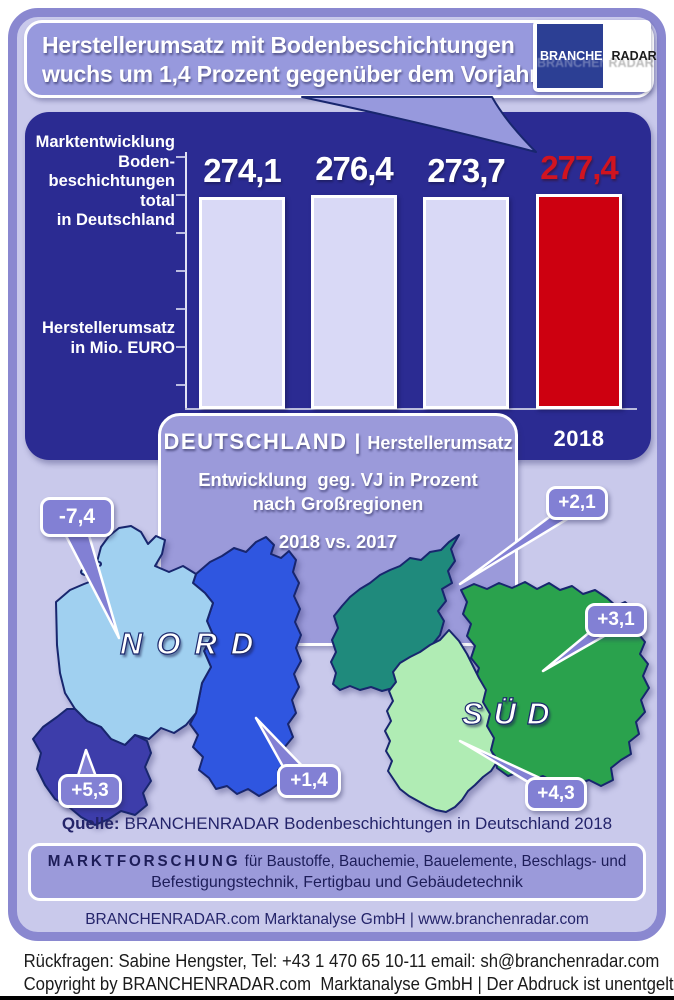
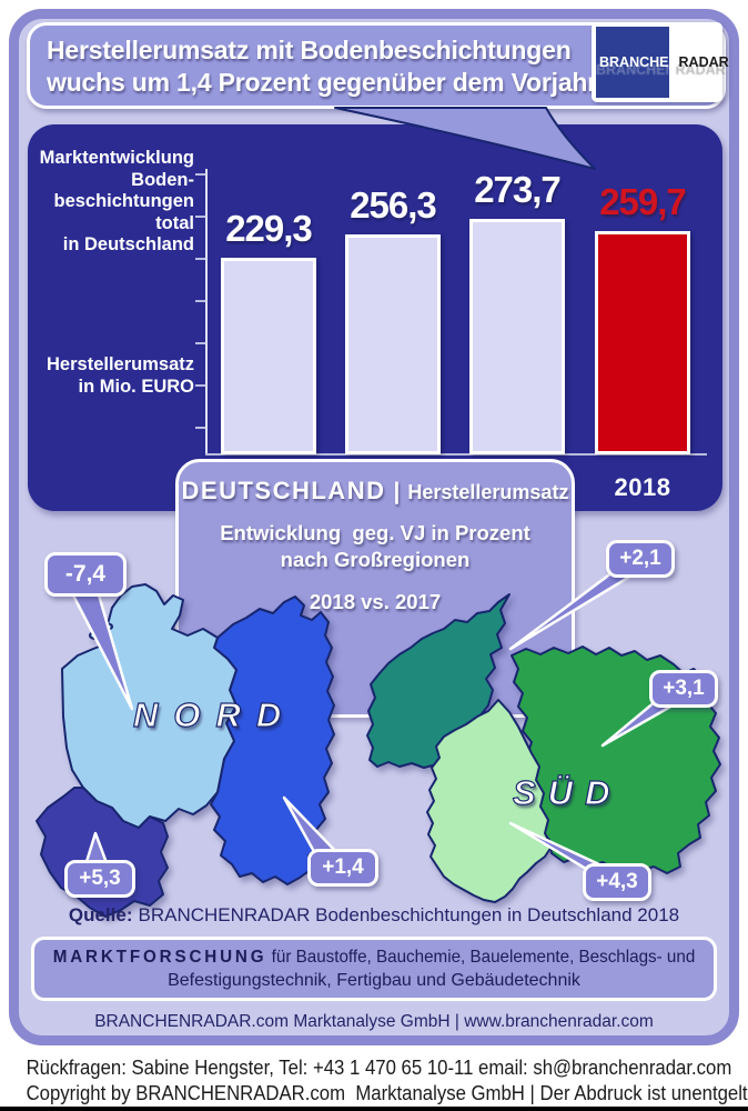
2015: 274,1 -> 229,3
2016: 276,4 -> 256,3
2018: 277,4 -> 259,7
